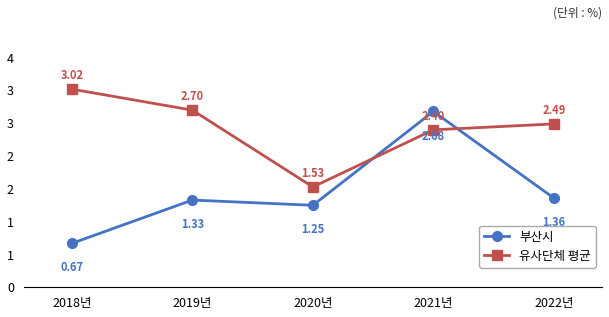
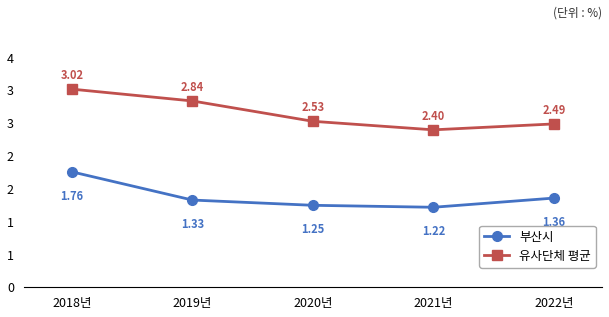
부산시/2018년: 0.67 -> 1.76
유사단체 평균/2019년: 2.70 -> 2.84
유사단체 평균/2020년: 1.53 -> 2.53
부산시/2021년: 2.68 -> 1.22
